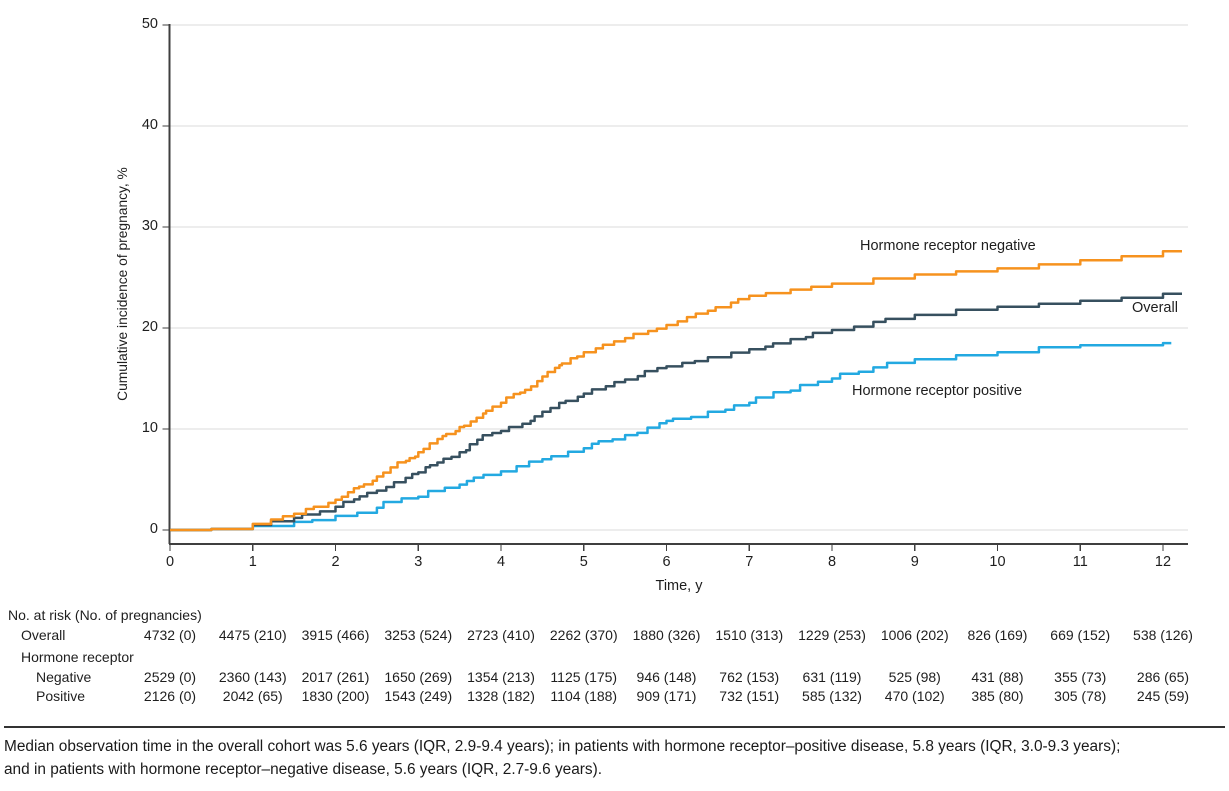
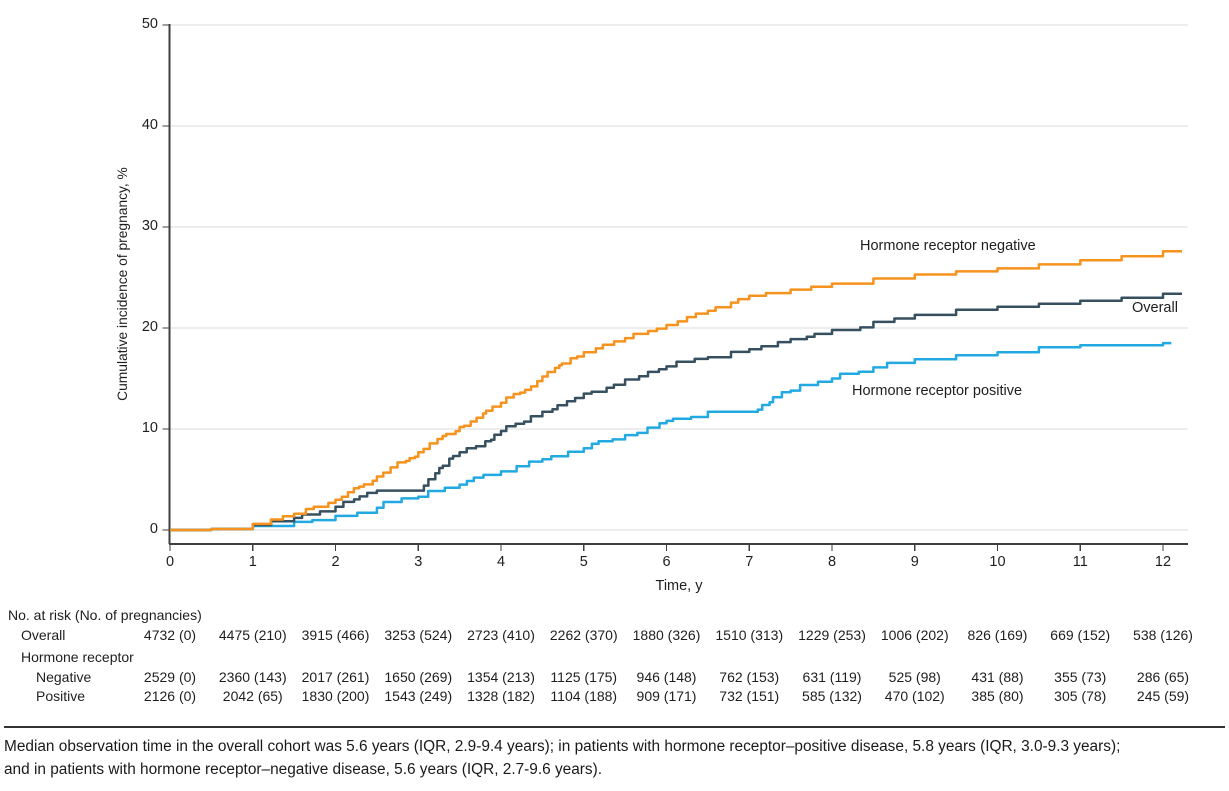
Overall/3: 5.7 -> 2.7
Hormone receptor positive/7: 12.6 -> 10.8
